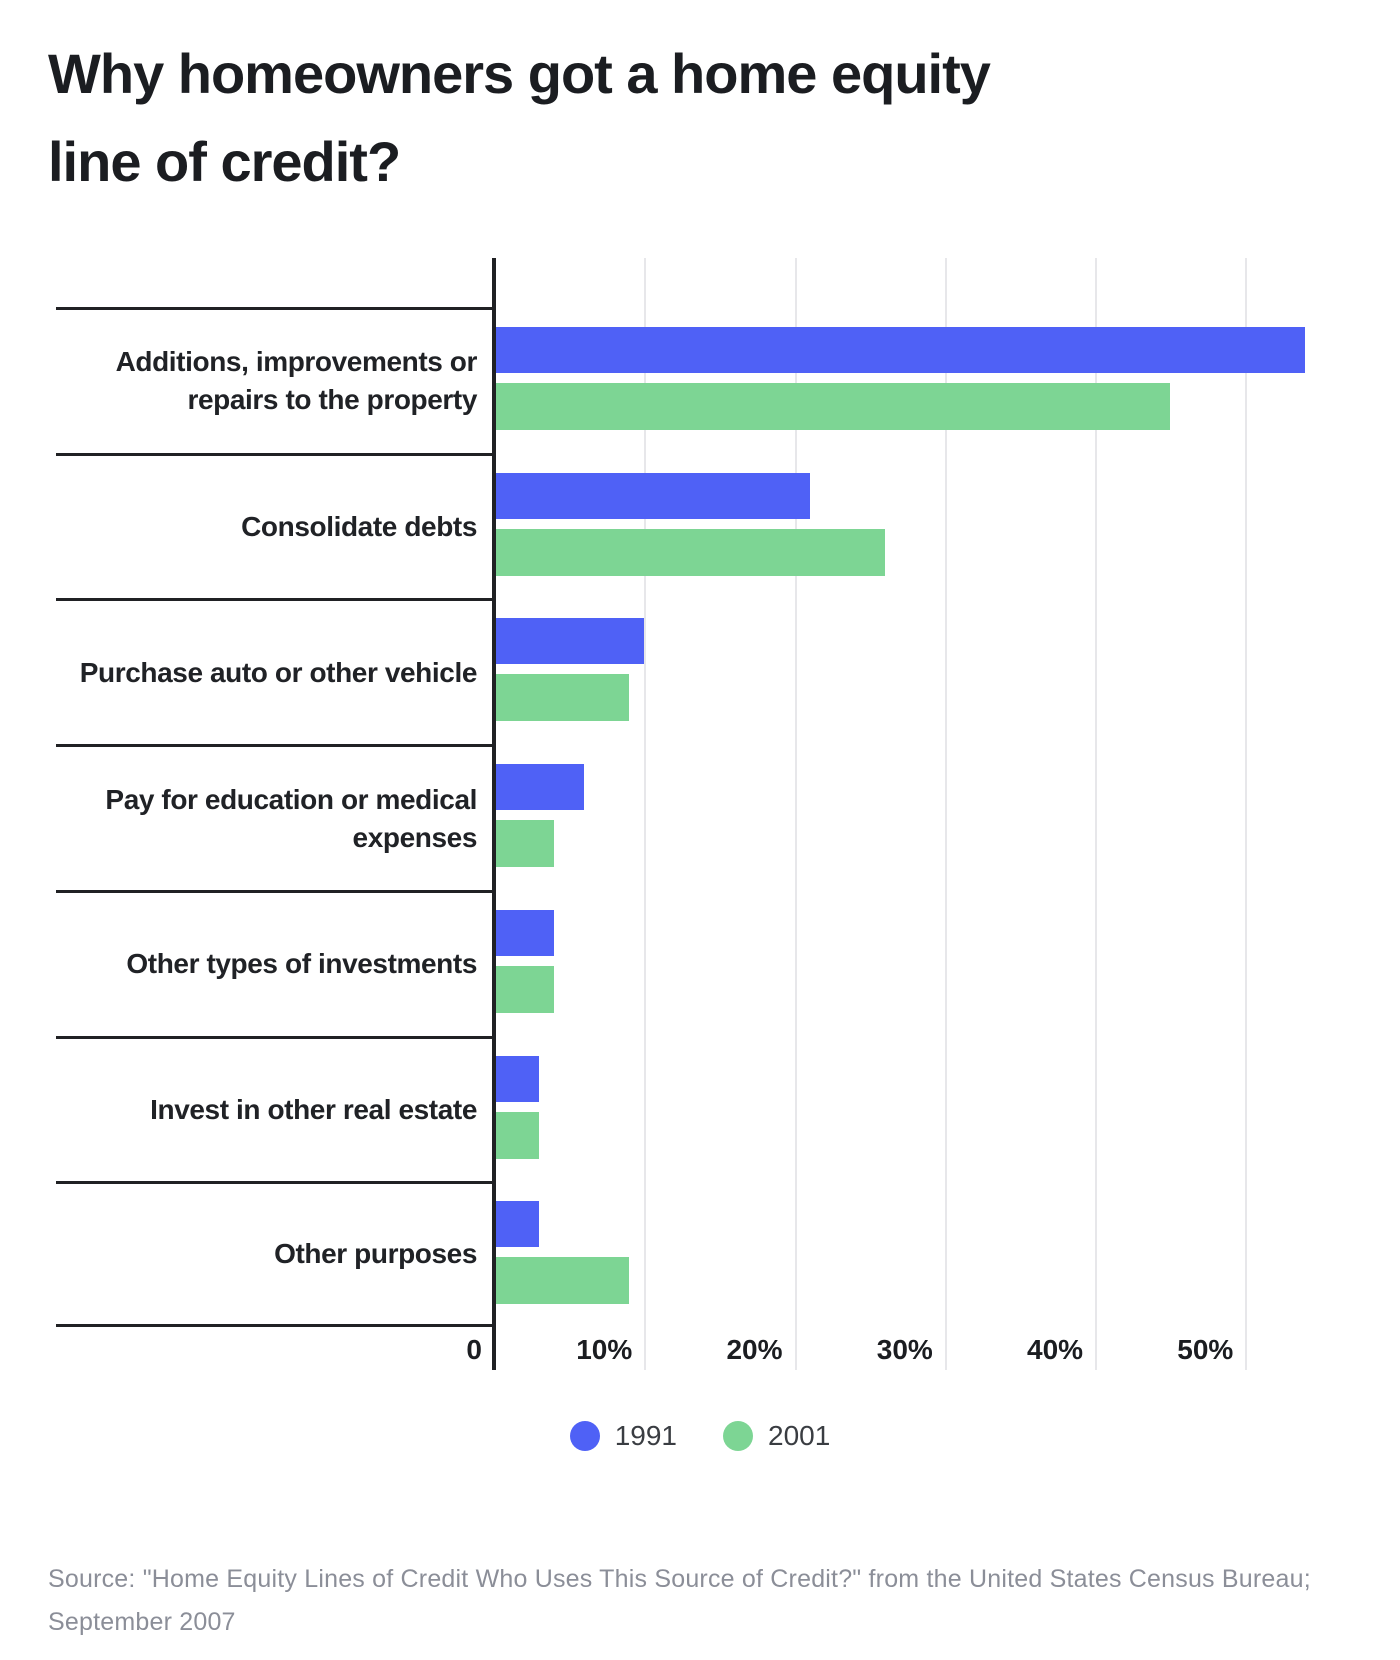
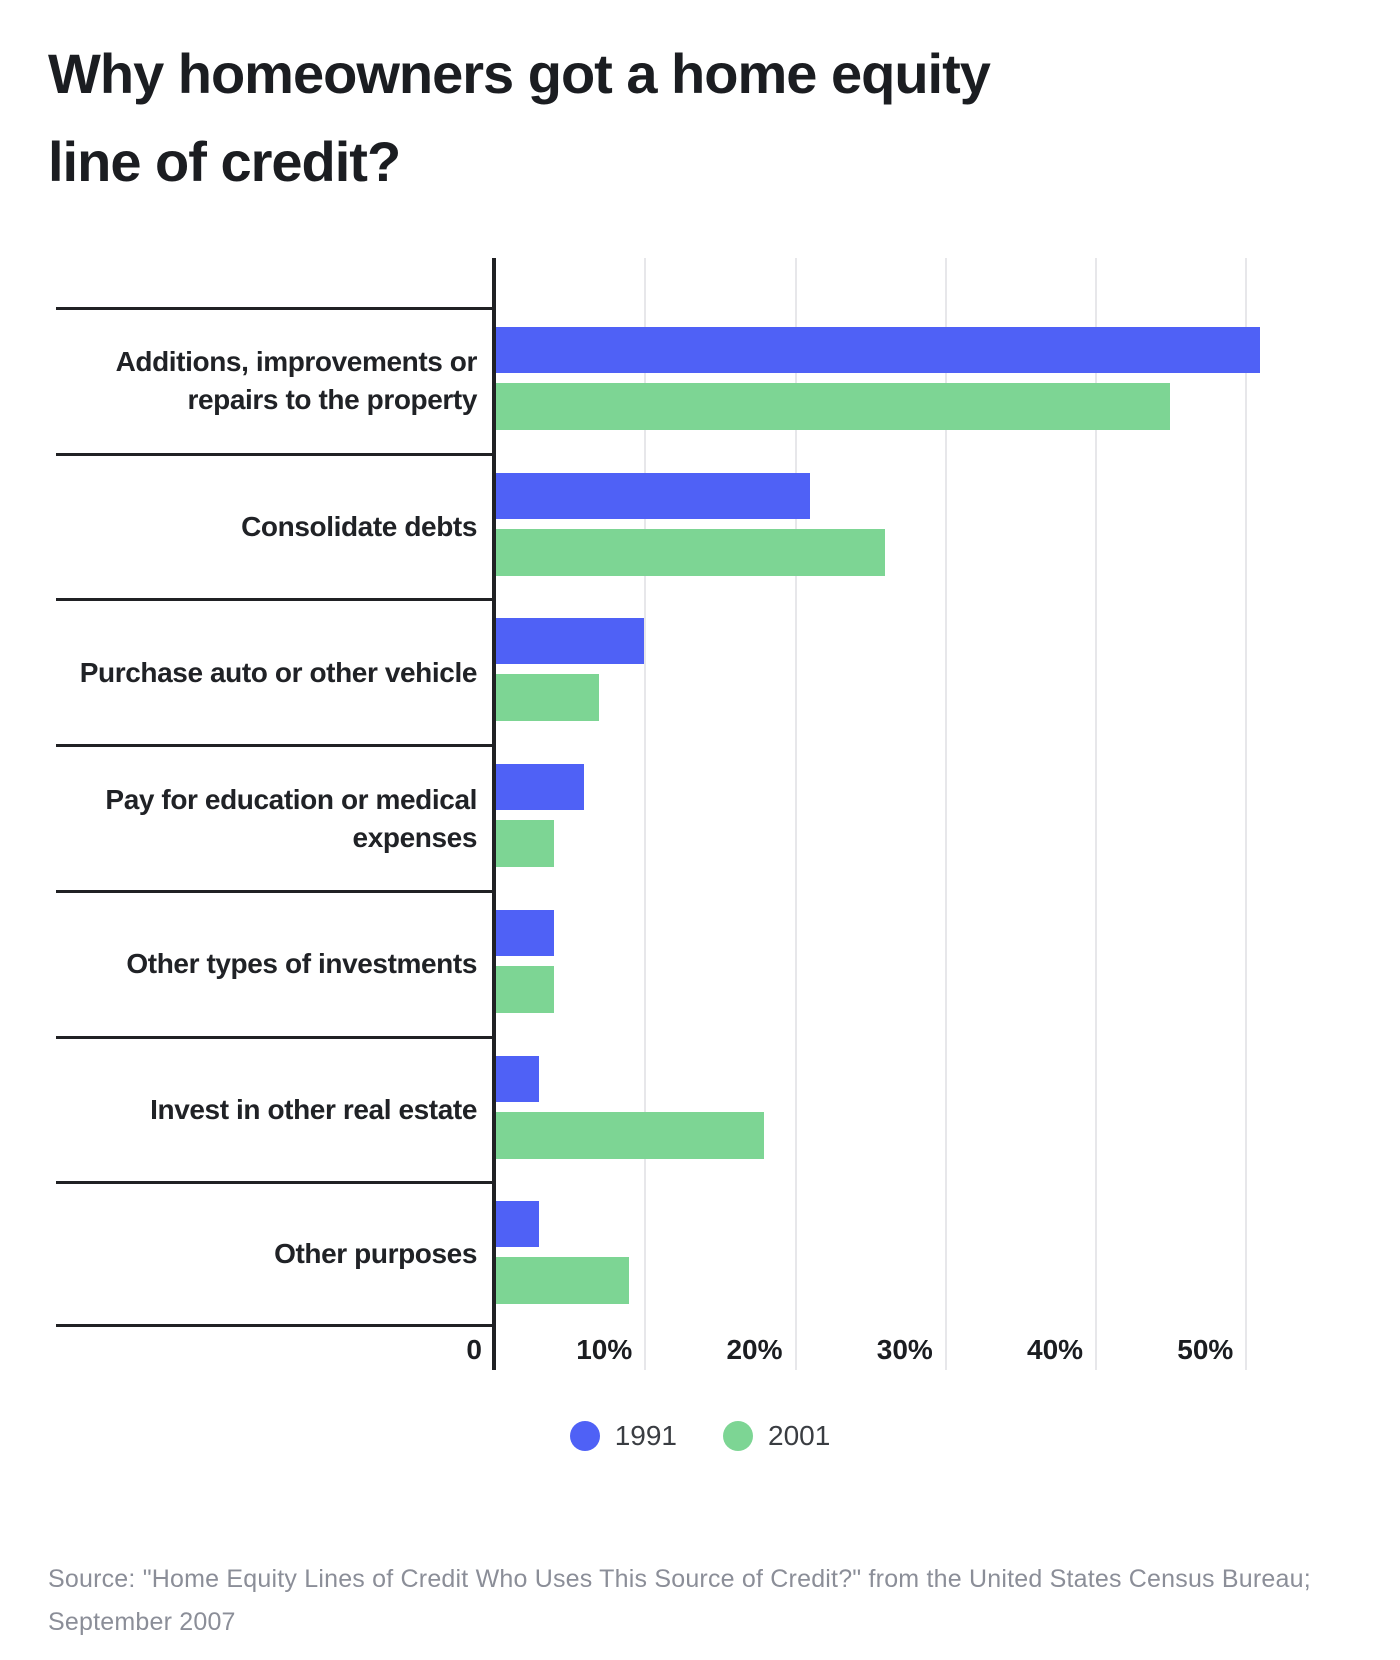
1991/Additions, improvements or repairs to the property: 54% -> 51%
2001/Purchase auto or other vehicle: 9% -> 7%
2001/Invest in other real estate: 3% -> 18%
